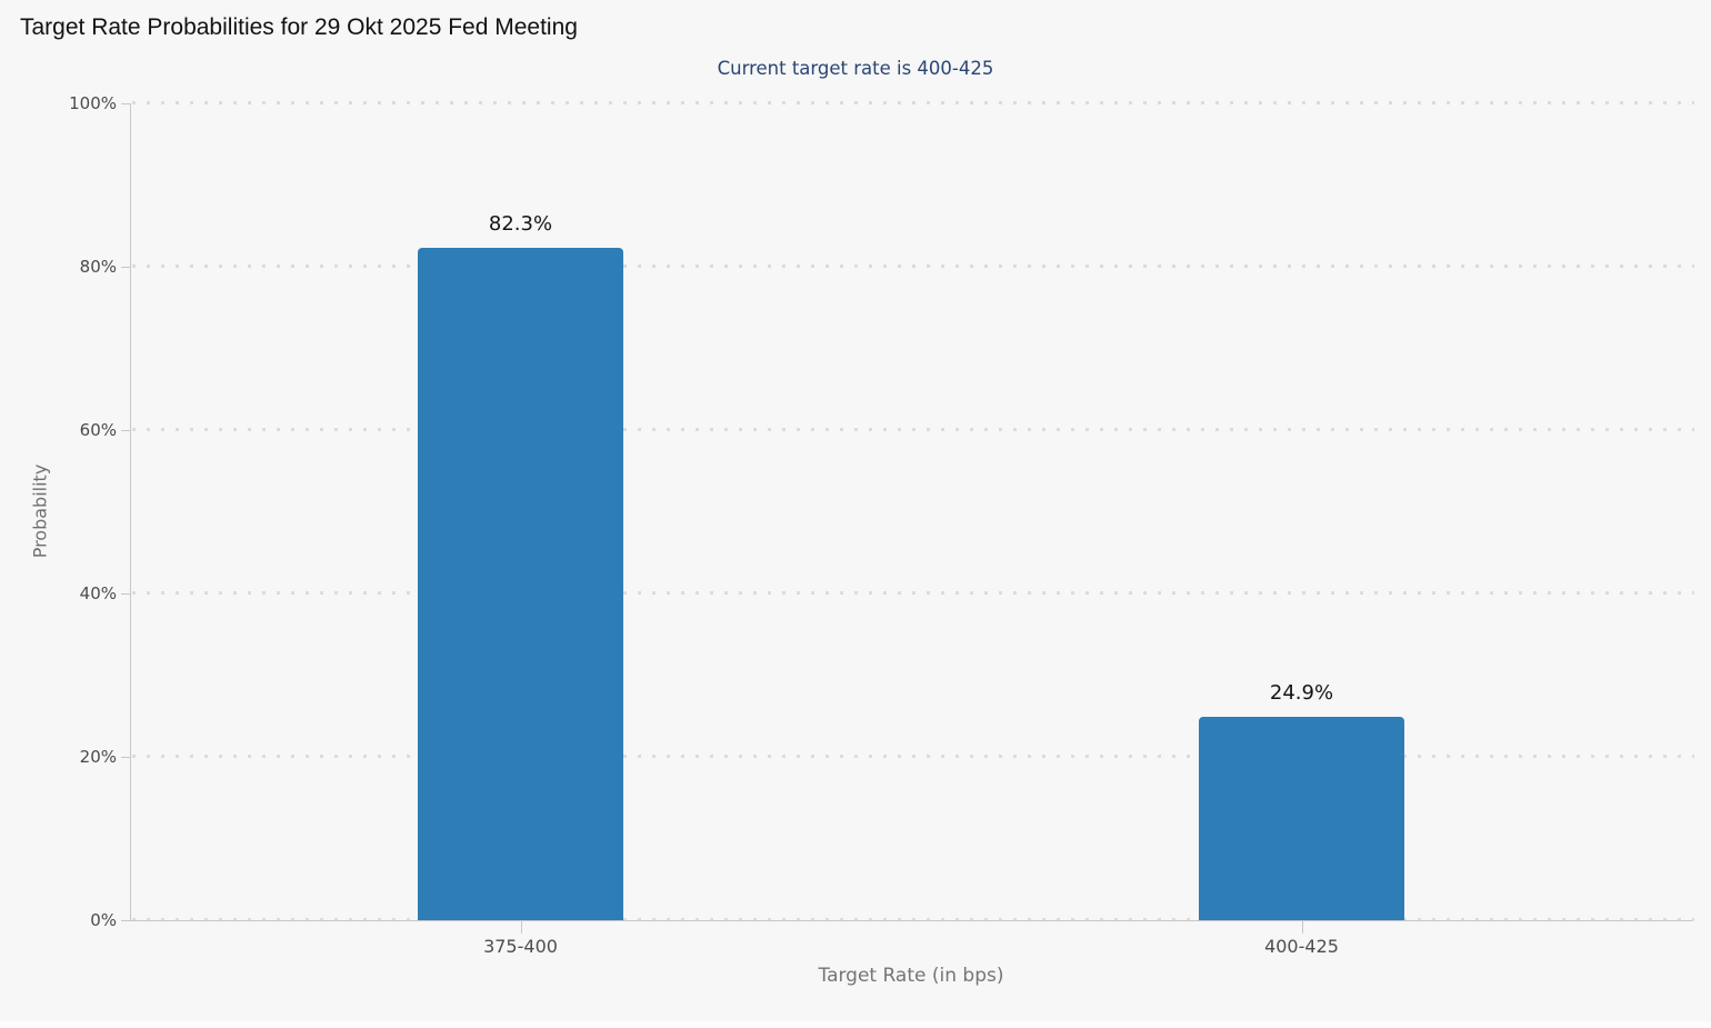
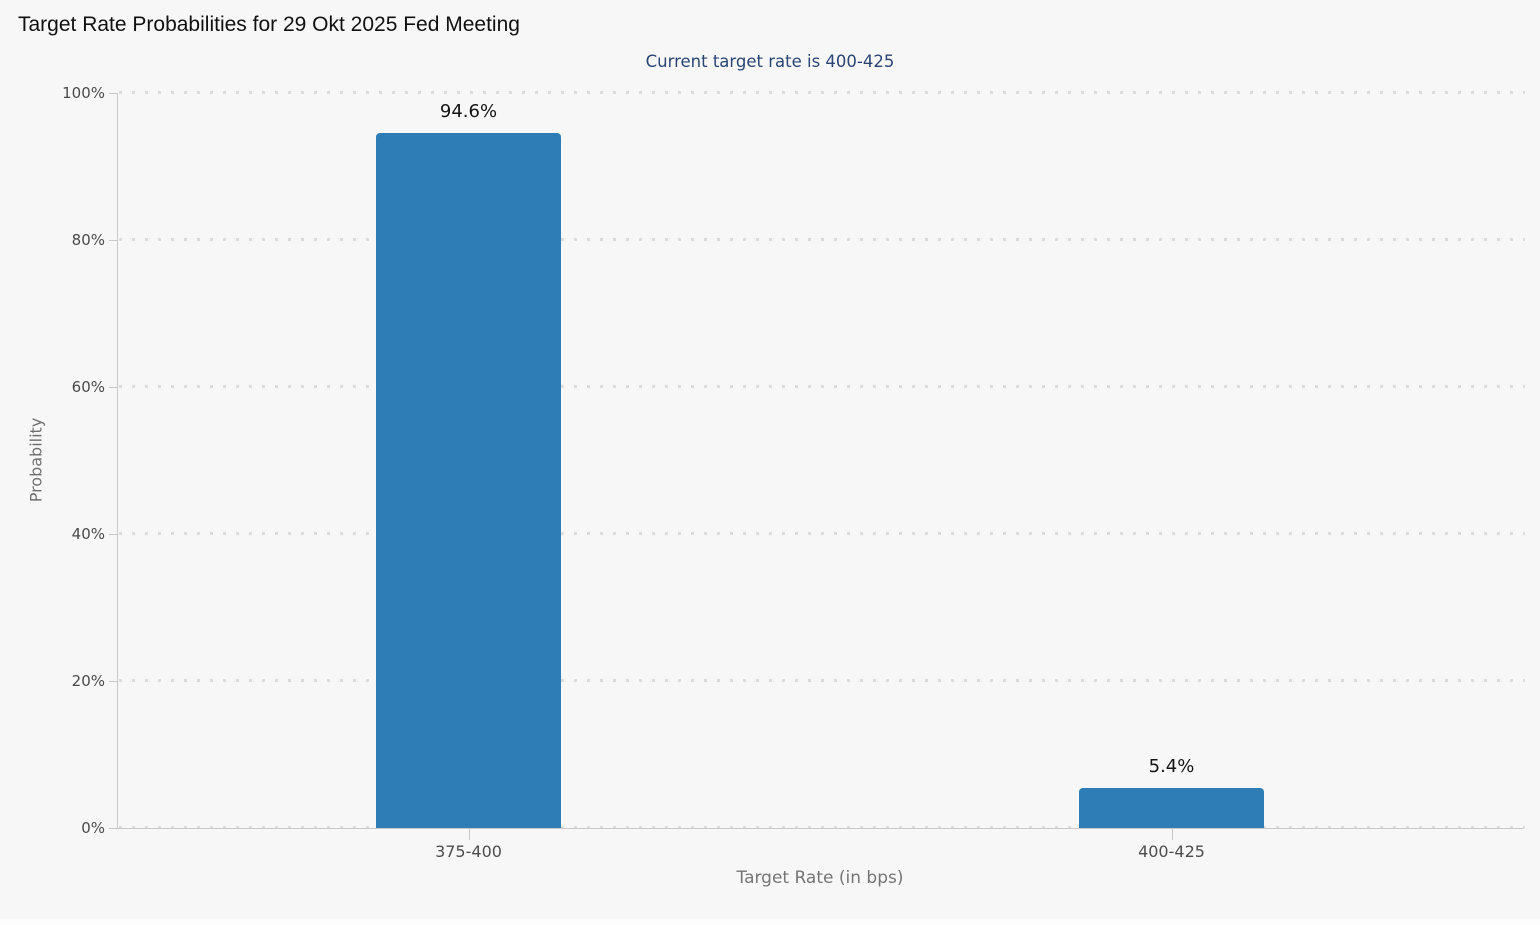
375-400: 82.3% -> 94.6%
400-425: 24.9% -> 5.4%
